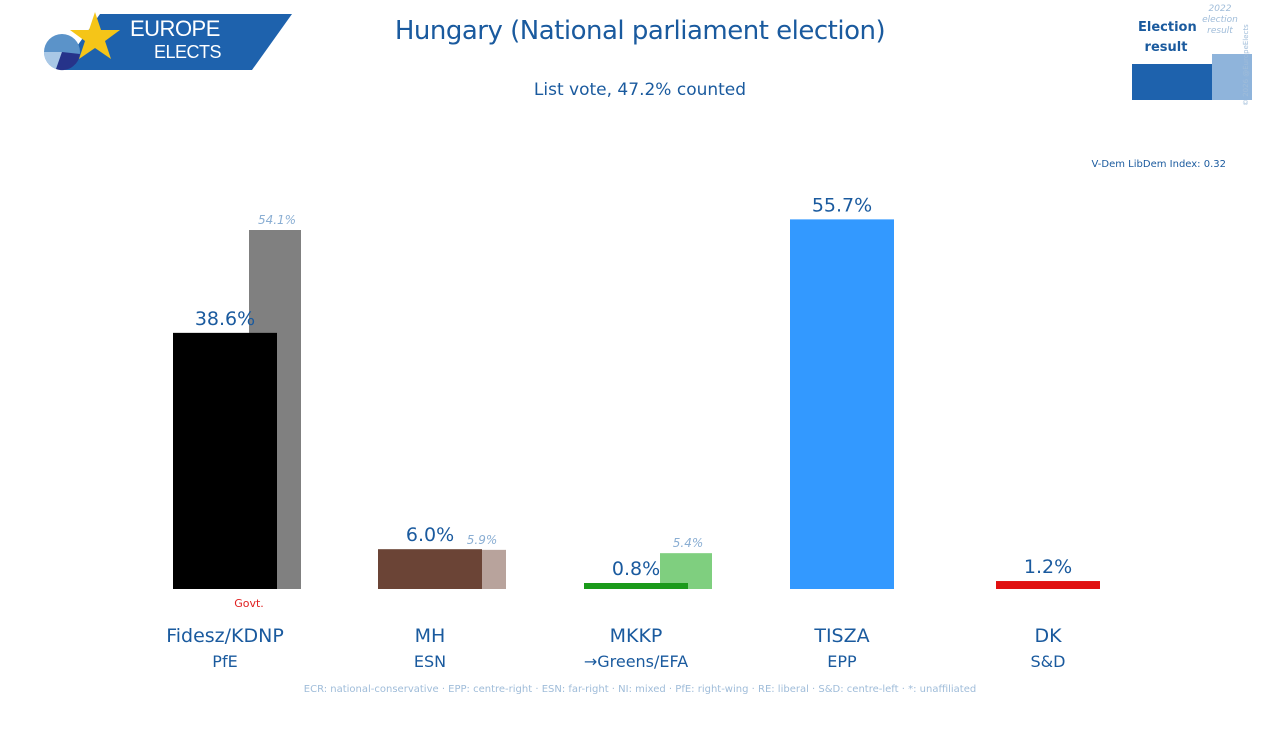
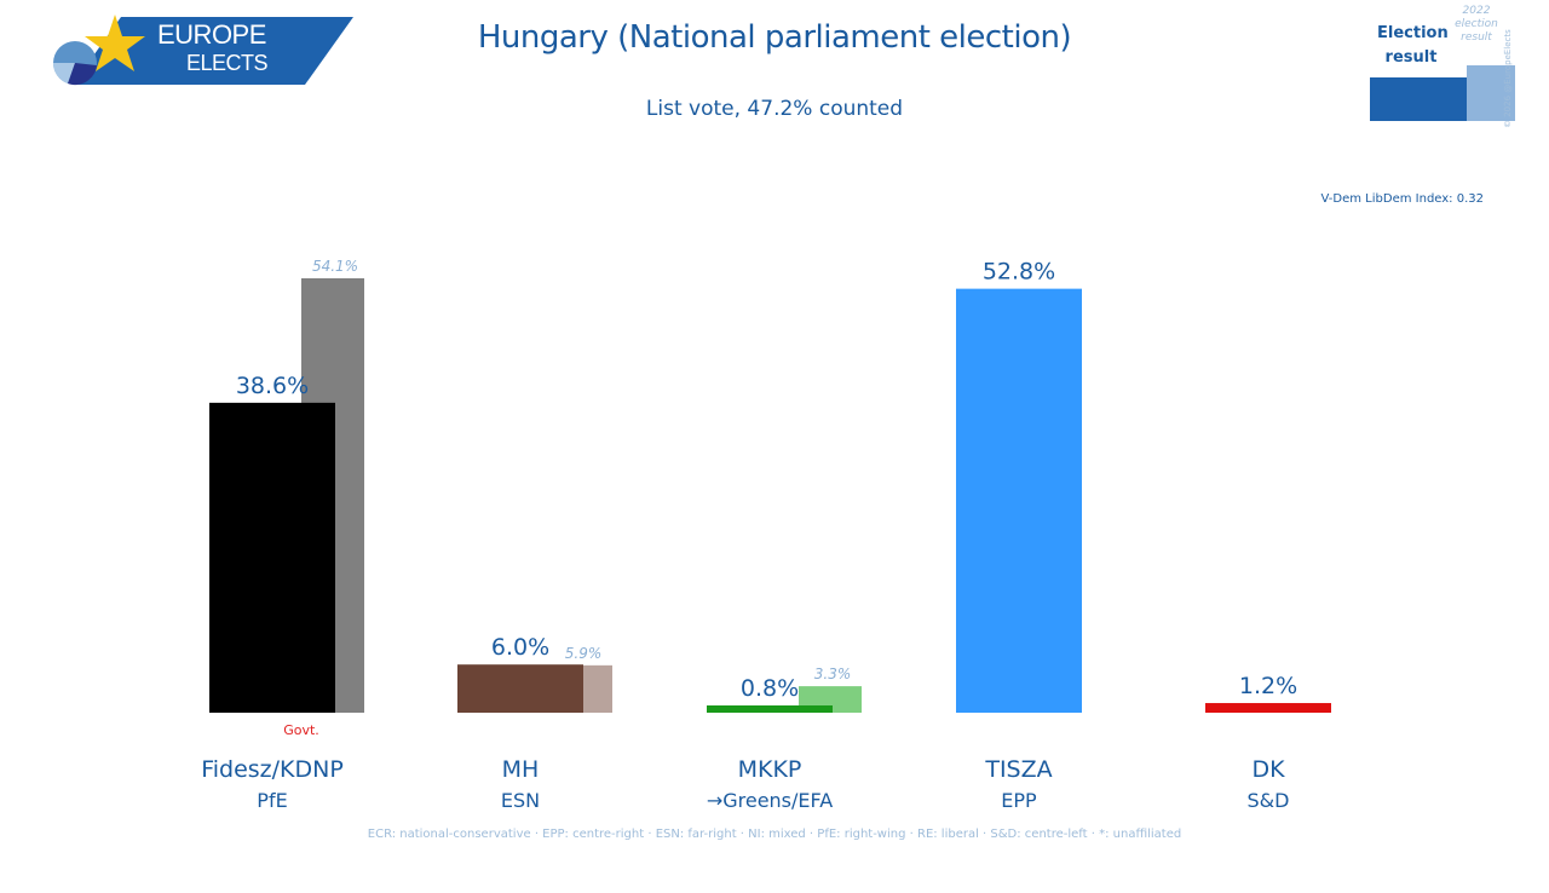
2022 election result/MKKP: 5.4% -> 3.3%
Election result/TISZA: 55.7% -> 52.8%
